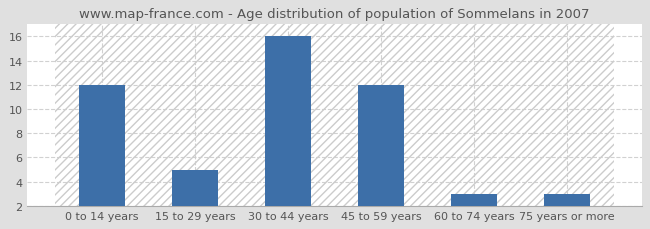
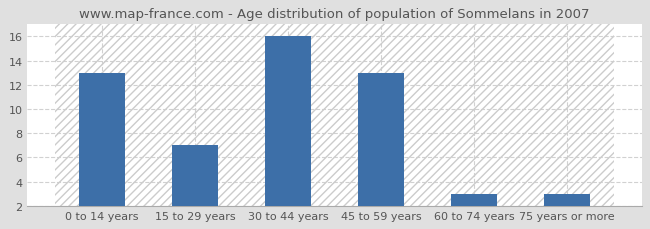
0 to 14 years: 12 -> 13
15 to 29 years: 5 -> 7
45 to 59 years: 12 -> 13
